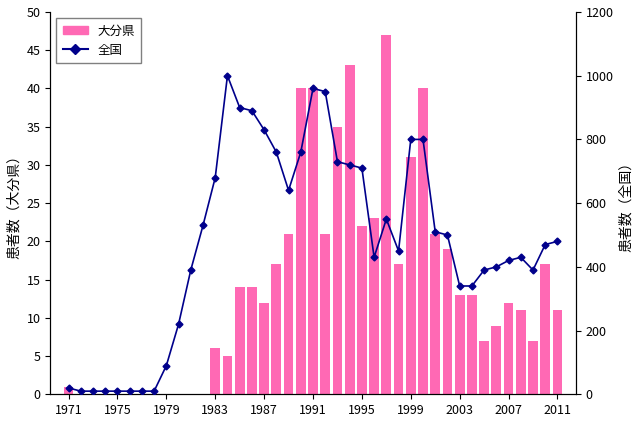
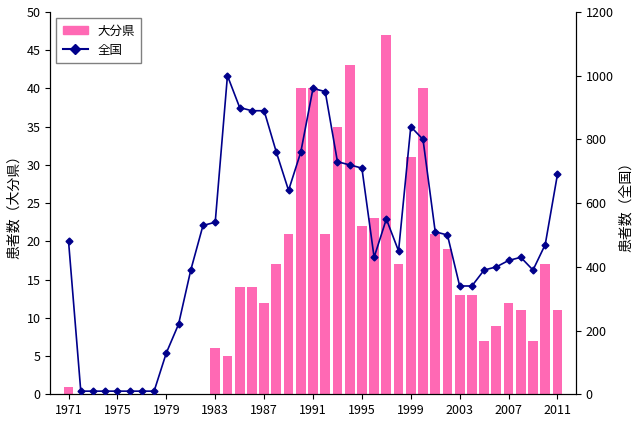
全国/1971: 20 -> 480
全国/1979: 90 -> 130
全国/1983: 680 -> 540
全国/1987: 830 -> 890
全国/1999: 800 -> 840
全国/2011: 480 -> 690
